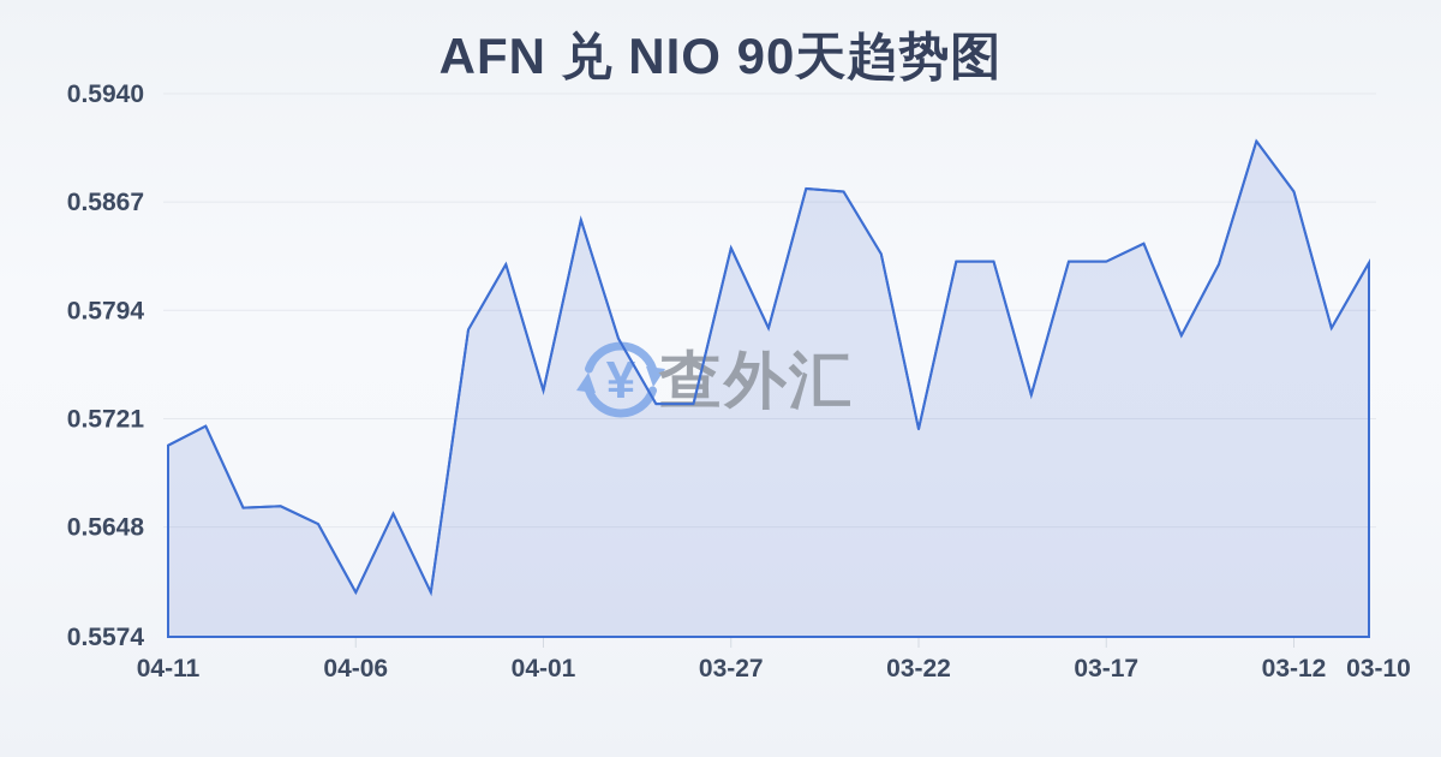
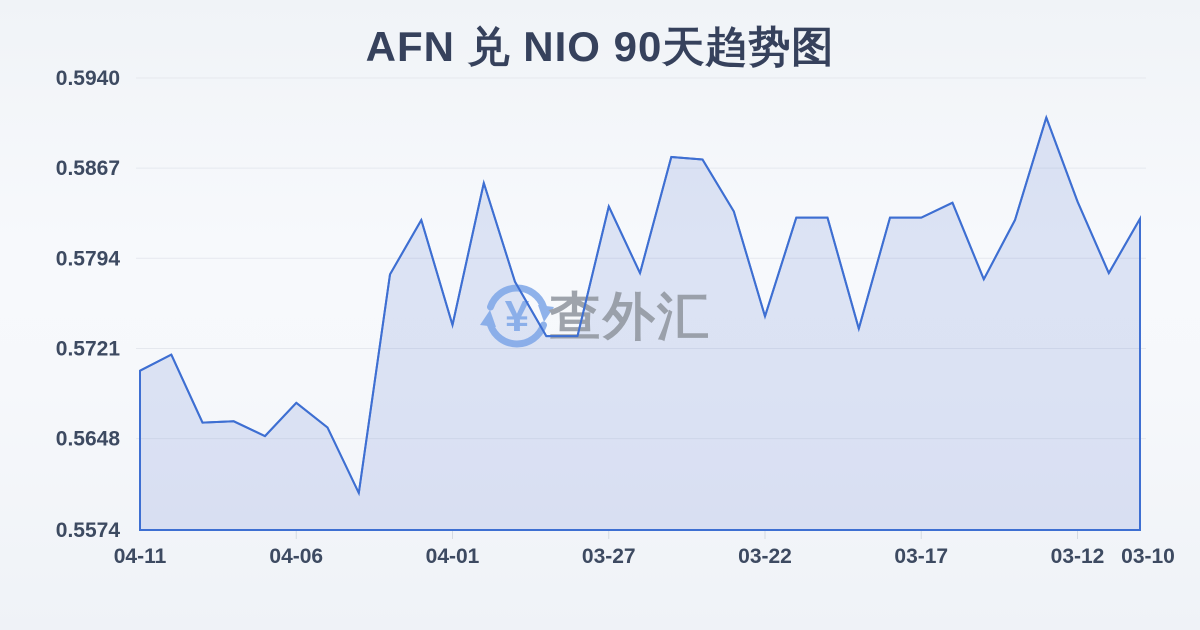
04-06: 0.5604 -> 0.5677
03-22: 0.5714 -> 0.5747
03-12: 0.5874 -> 0.5840
